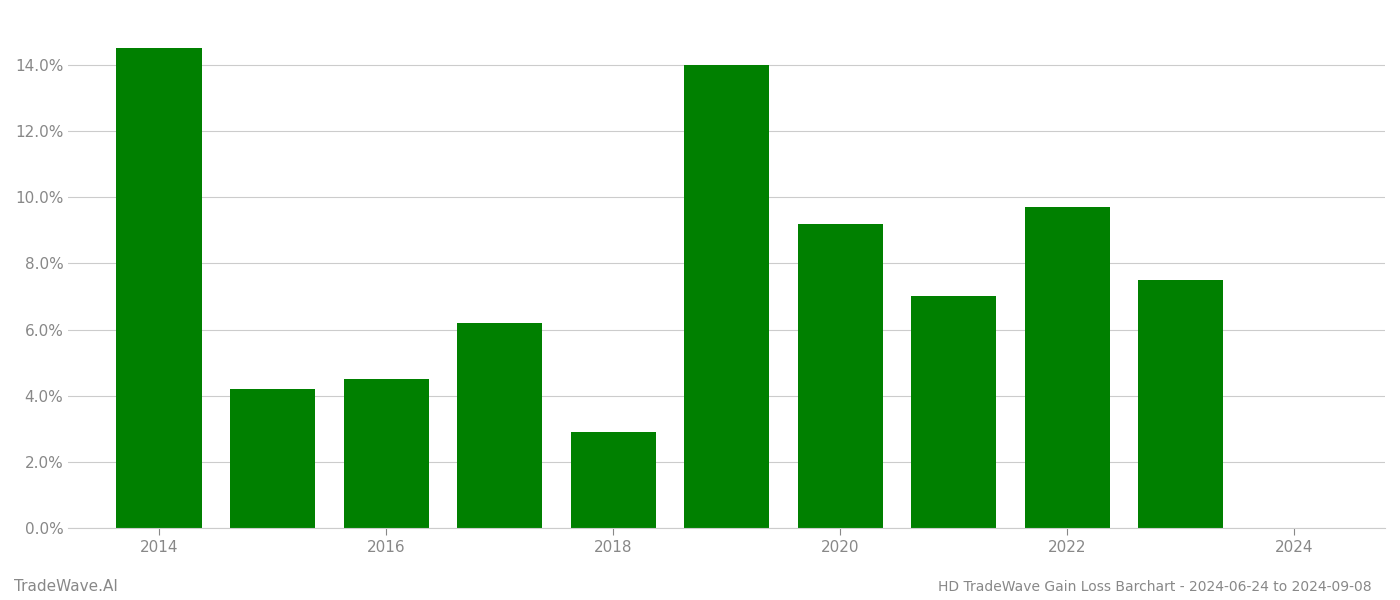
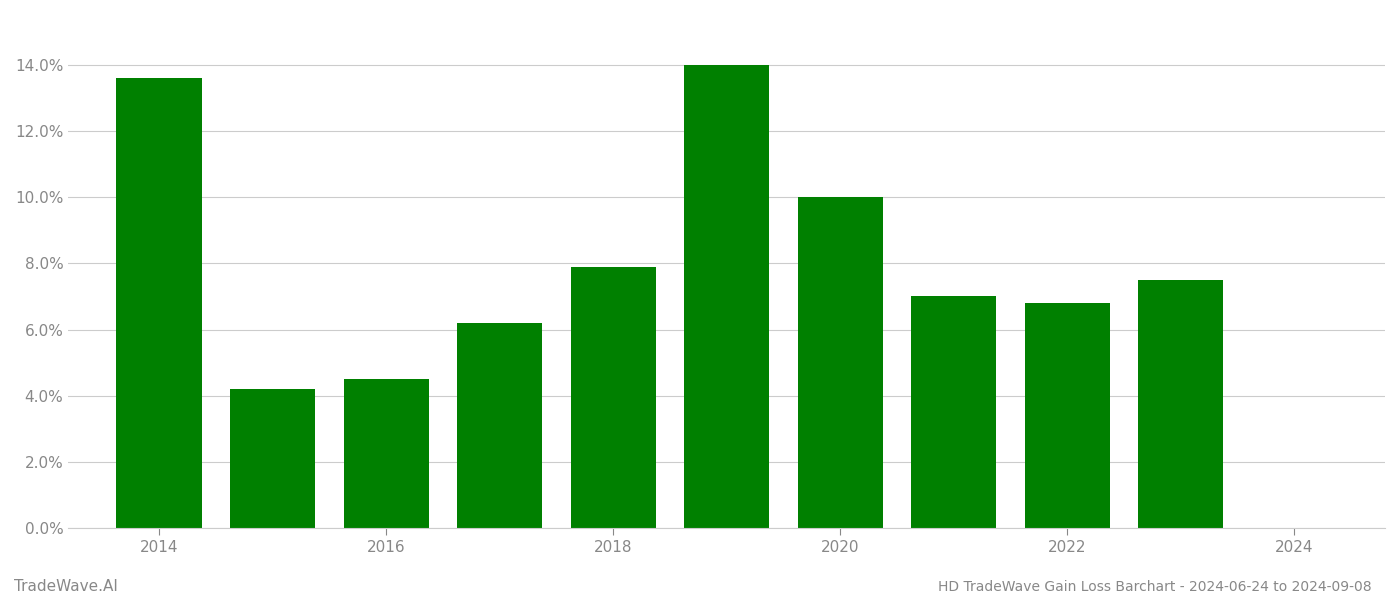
2014: 14.5% -> 13.6%
2018: 2.9% -> 7.9%
2020: 9.2% -> 10.0%
2022: 9.7% -> 6.8%
